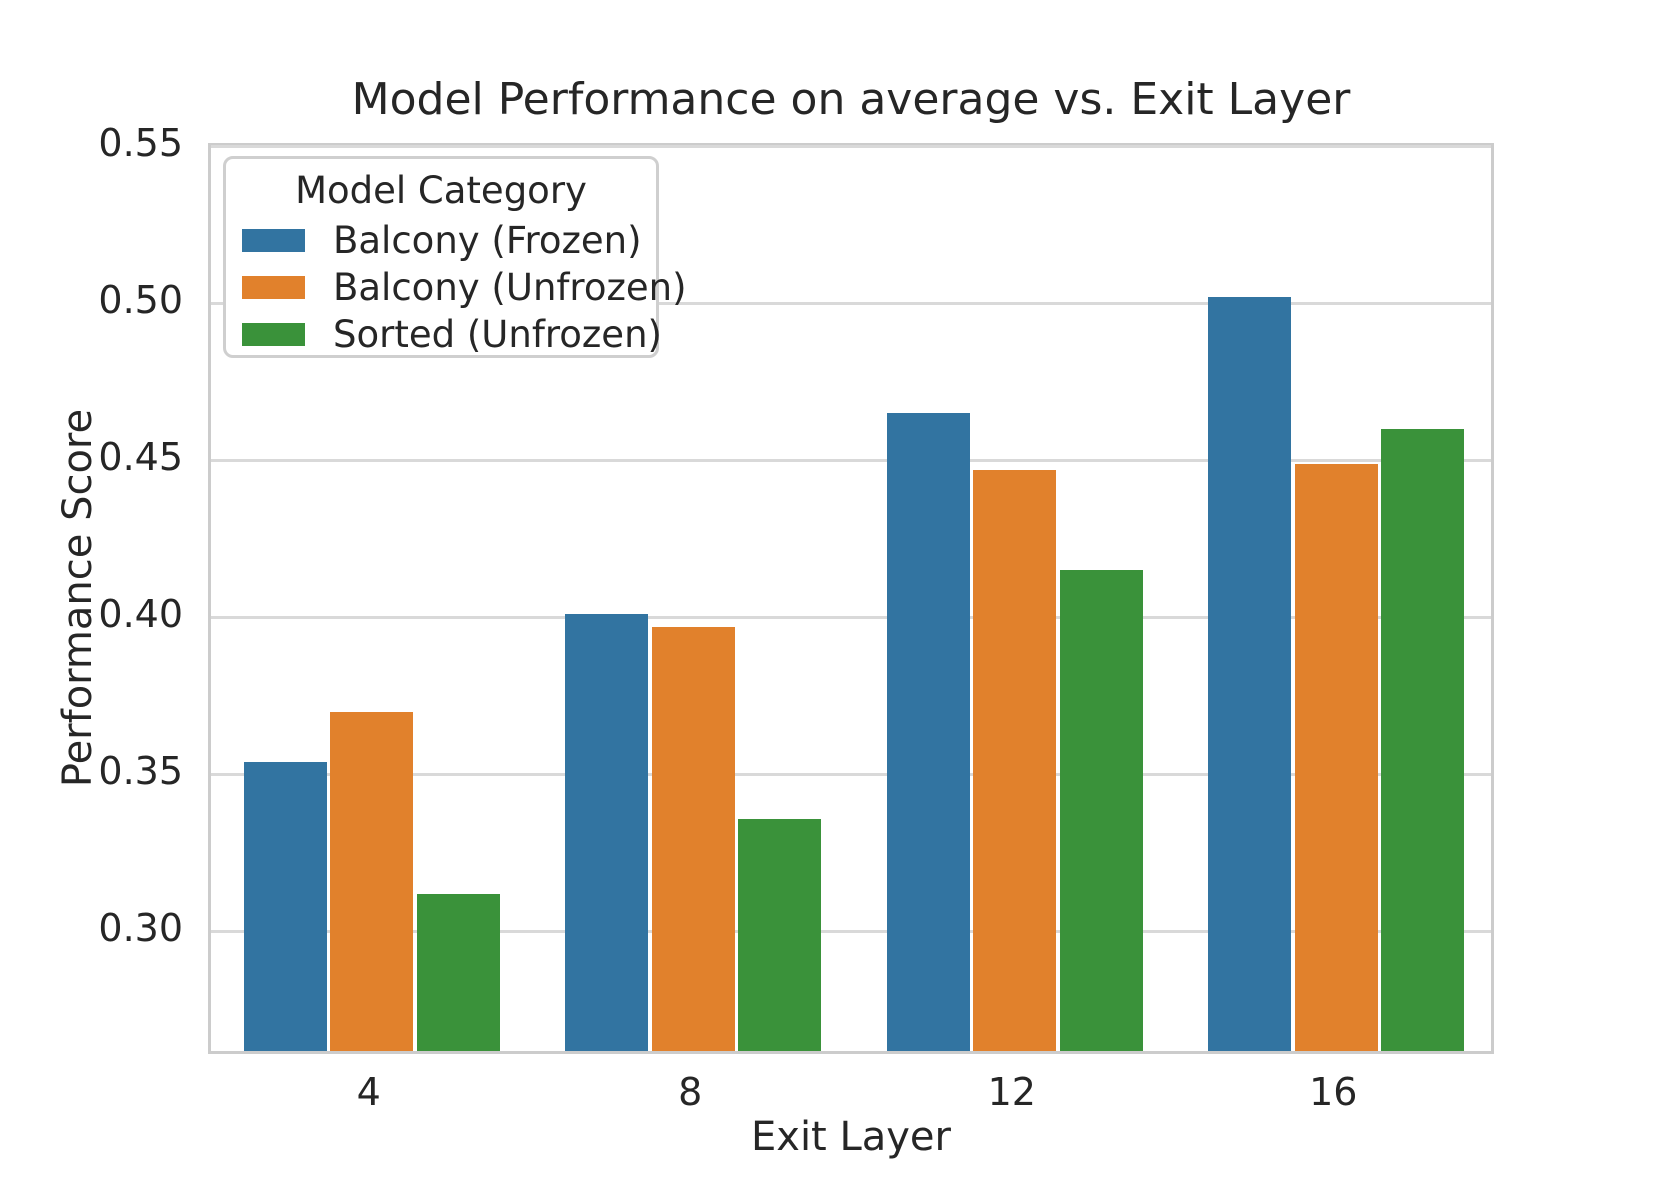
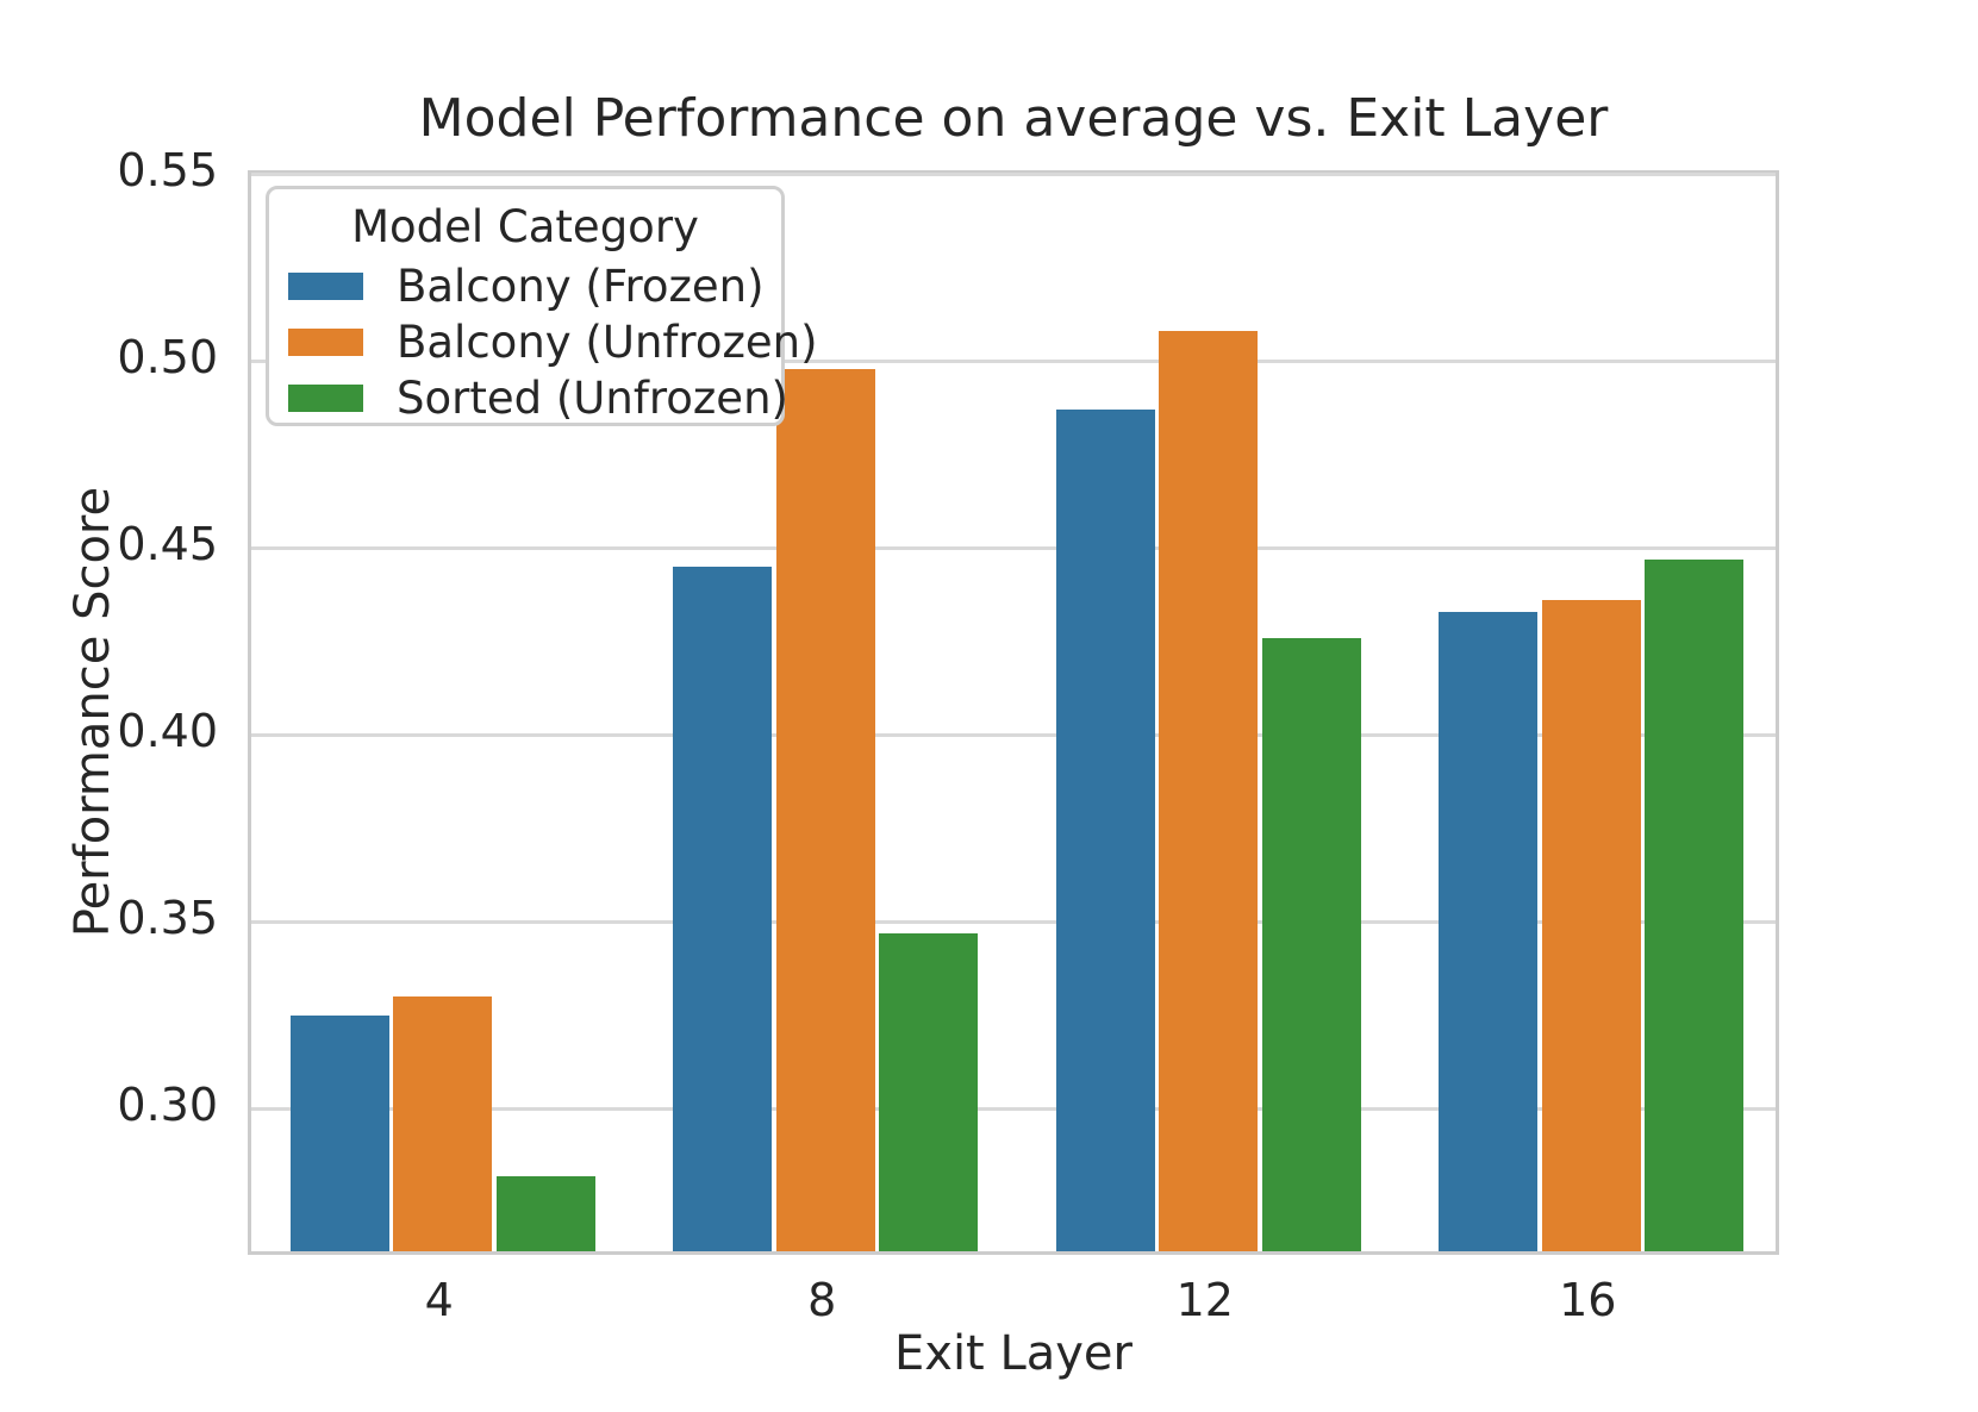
Balcony (Frozen)/4: 0.352 -> 0.323
Balcony (Unfrozen)/4: 0.368 -> 0.328
Sorted (Unfrozen)/4: 0.310 -> 0.280
Balcony (Frozen)/8: 0.399 -> 0.443
Balcony (Unfrozen)/8: 0.395 -> 0.496
Sorted (Unfrozen)/8: 0.334 -> 0.345
Balcony (Frozen)/12: 0.463 -> 0.485
Balcony (Unfrozen)/12: 0.445 -> 0.506
Sorted (Unfrozen)/12: 0.413 -> 0.424
Balcony (Frozen)/16: 0.500 -> 0.431
Balcony (Unfrozen)/16: 0.447 -> 0.434
Sorted (Unfrozen)/16: 0.458 -> 0.445
